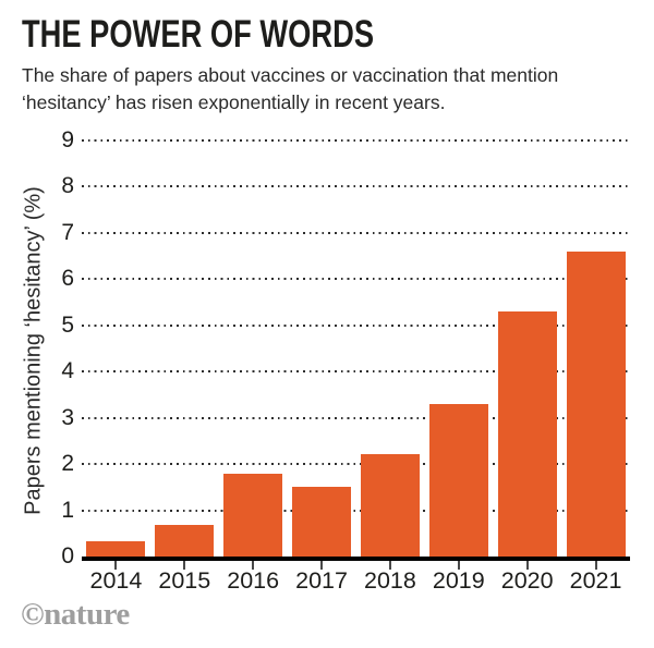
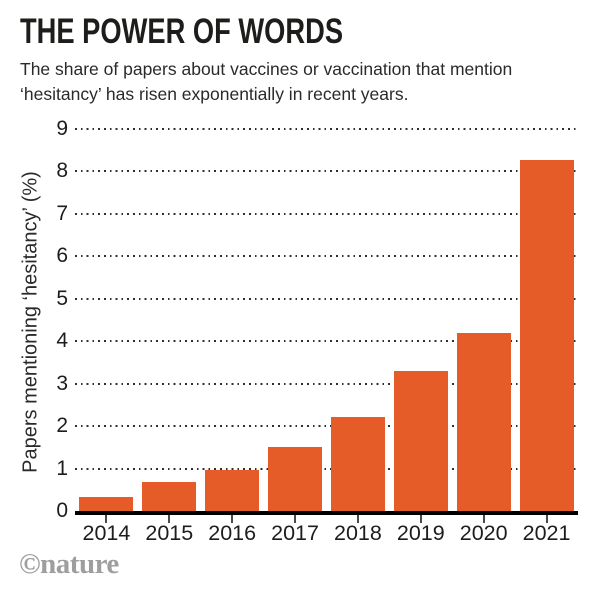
2016: 1.8 -> 1.0
2020: 5.3 -> 4.2
2021: 6.6 -> 8.3
